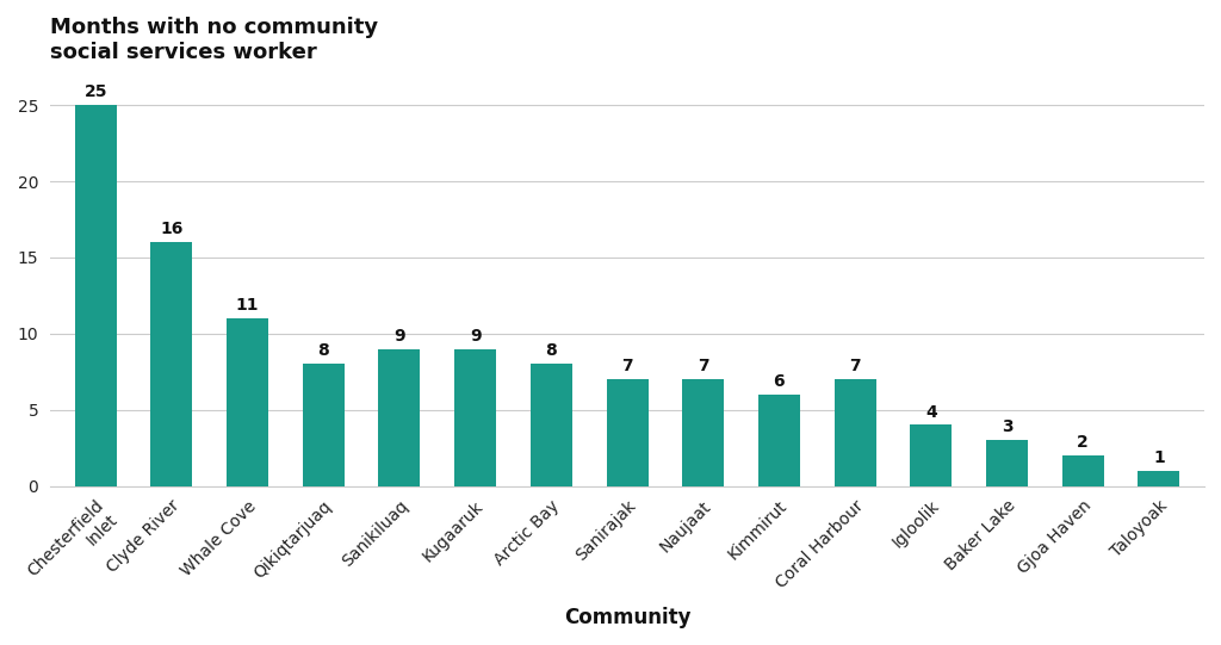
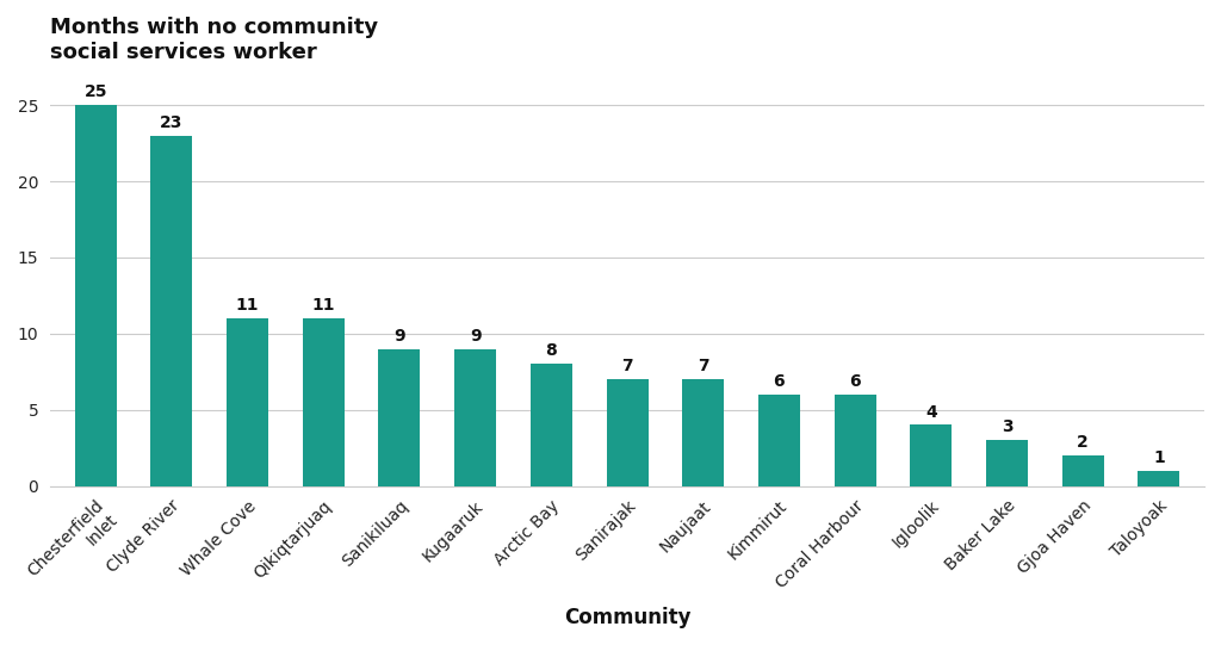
Clyde River: 16 -> 23
Qikiqtarjuaq: 8 -> 11
Coral Harbour: 7 -> 6
